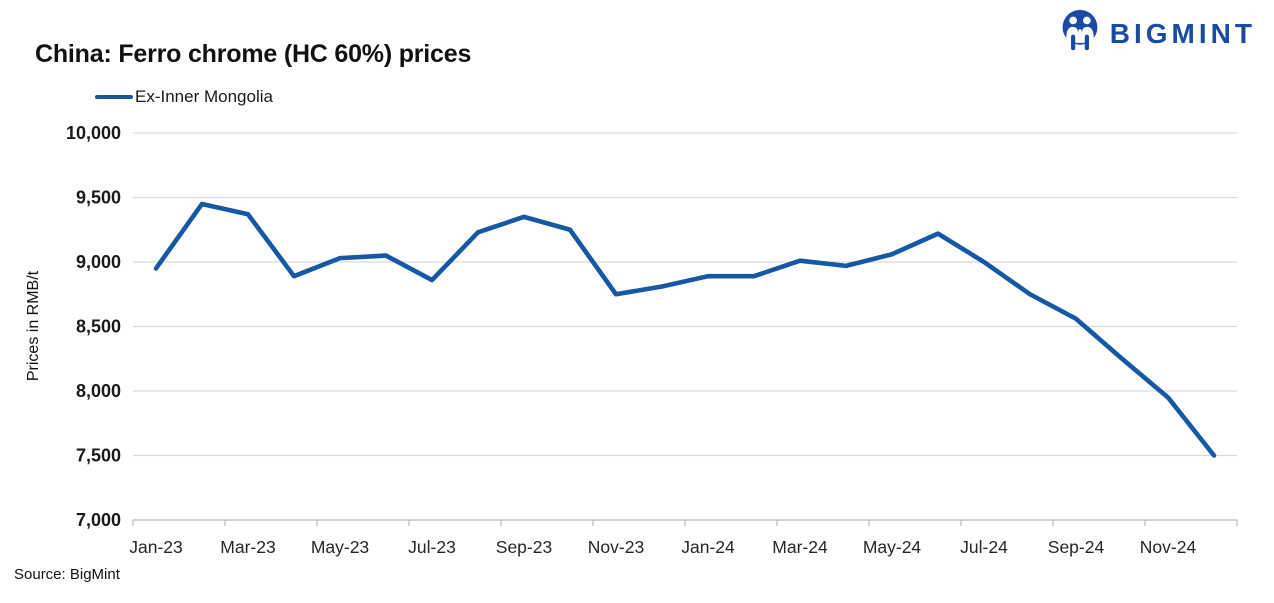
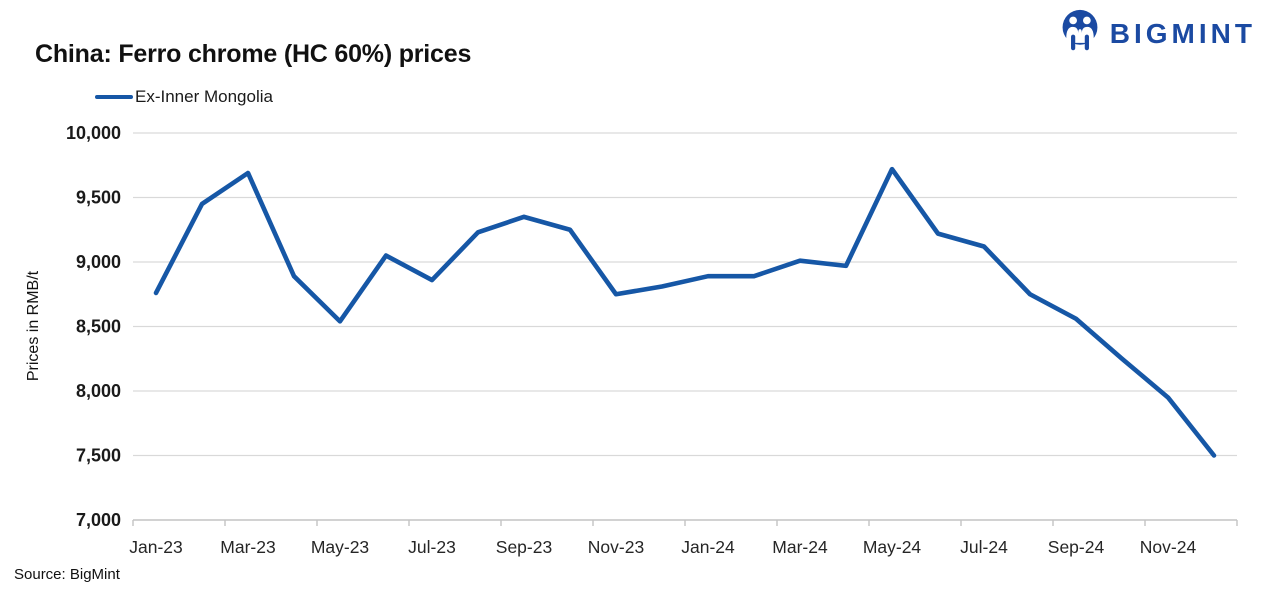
Jan-23: 8950 -> 8760
Mar-23: 9370 -> 9690
May-23: 9030 -> 8540
May-24: 9060 -> 9720
Jul-24: 9000 -> 9120
